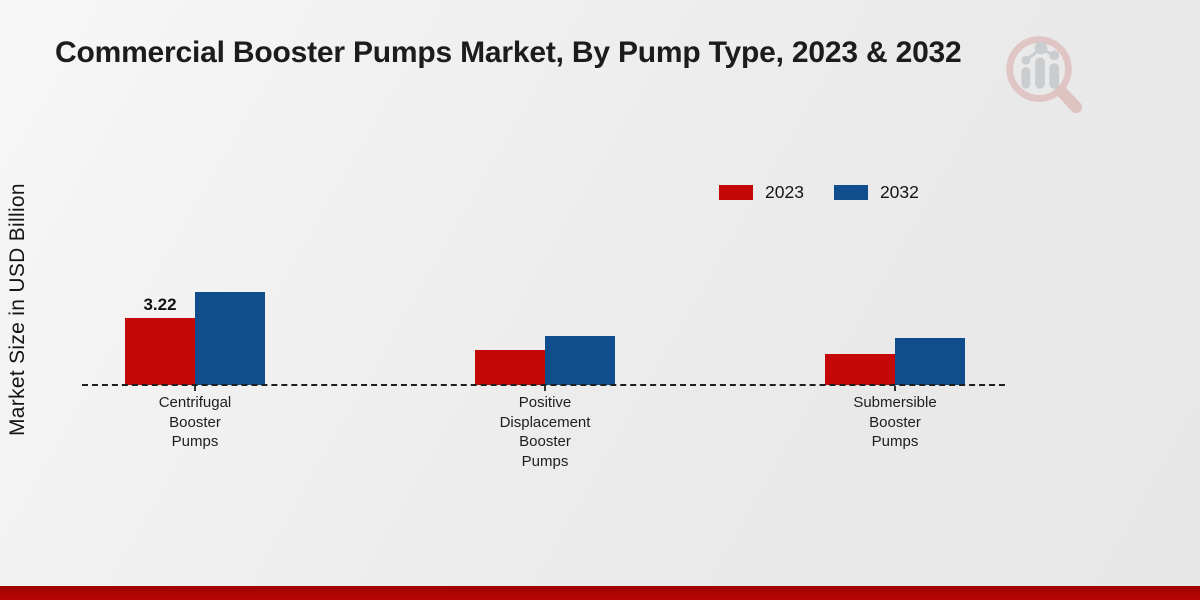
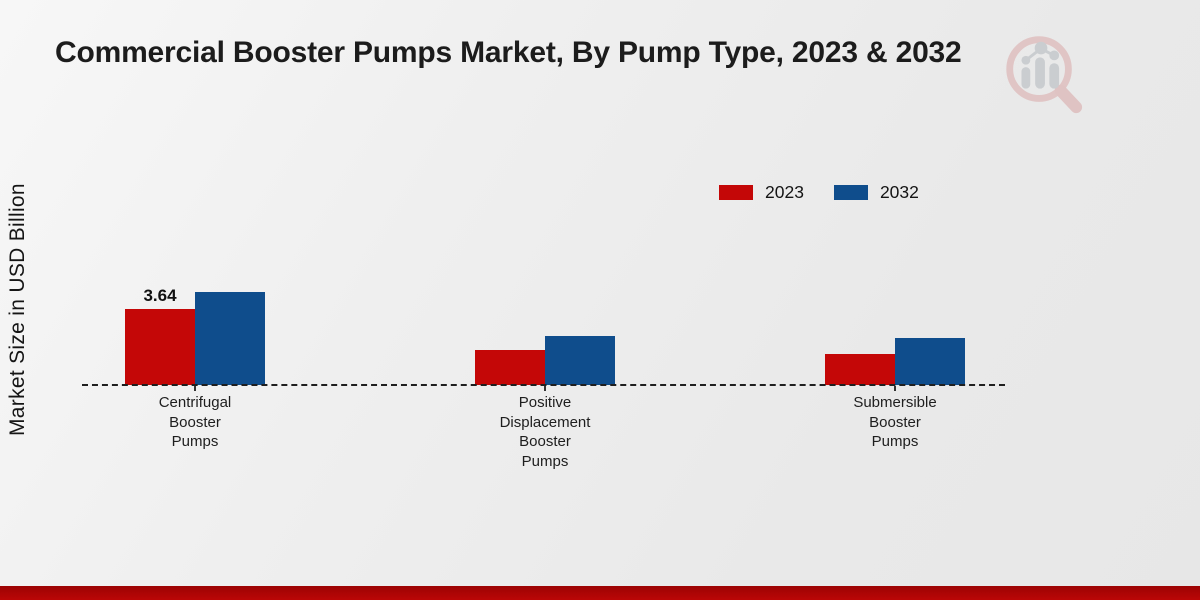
2023/Centrifugal Booster Pumps: 3.22 -> 3.64
